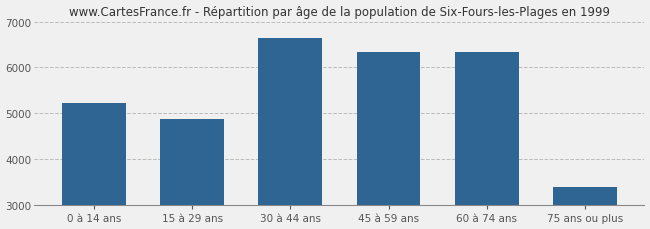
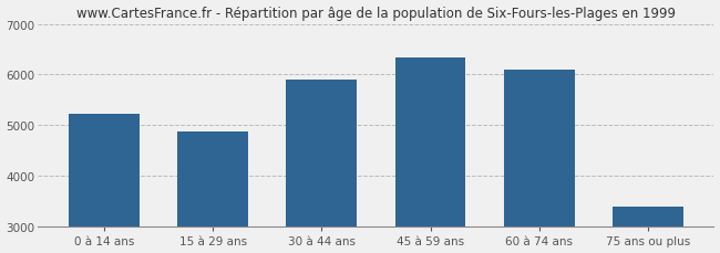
30 à 44 ans: 6650 -> 5900
60 à 74 ans: 6340 -> 6100
